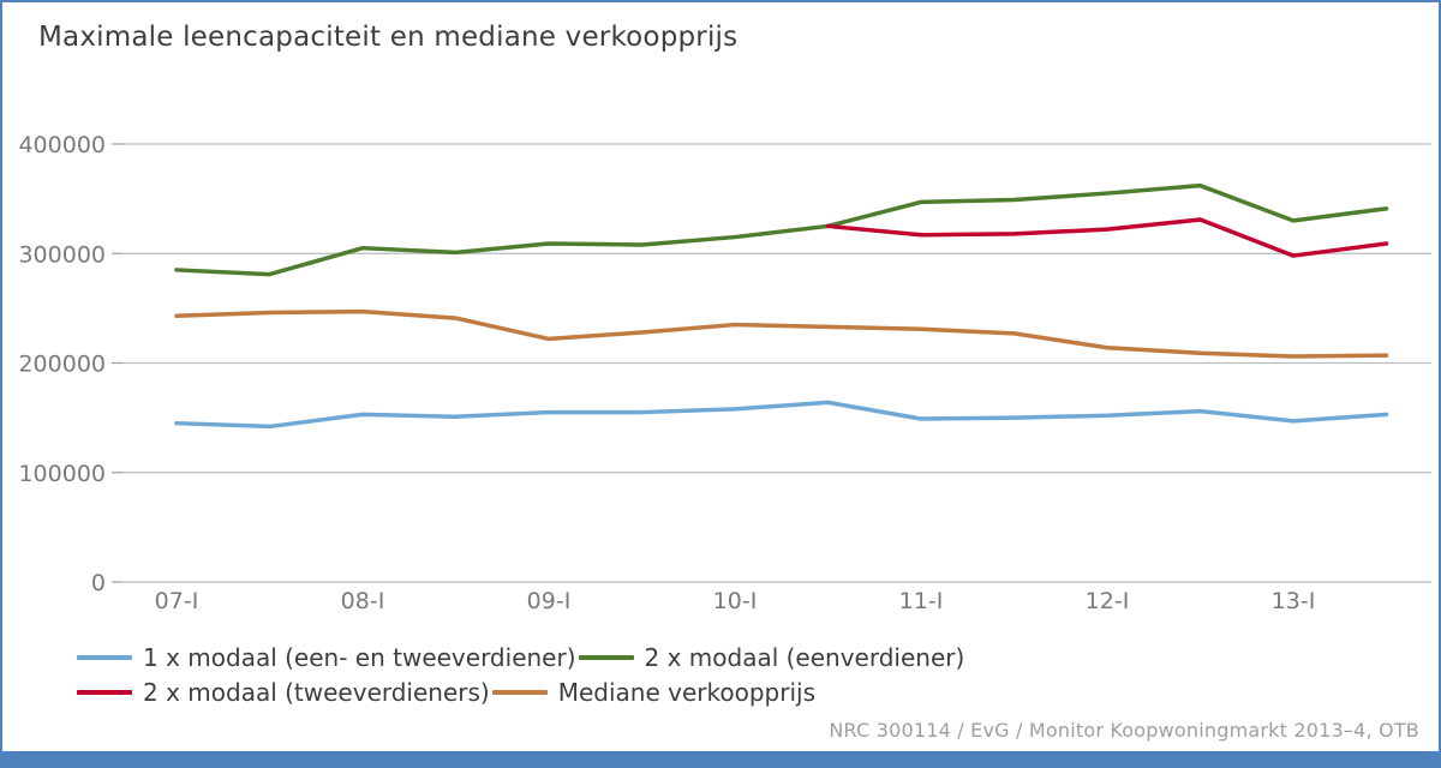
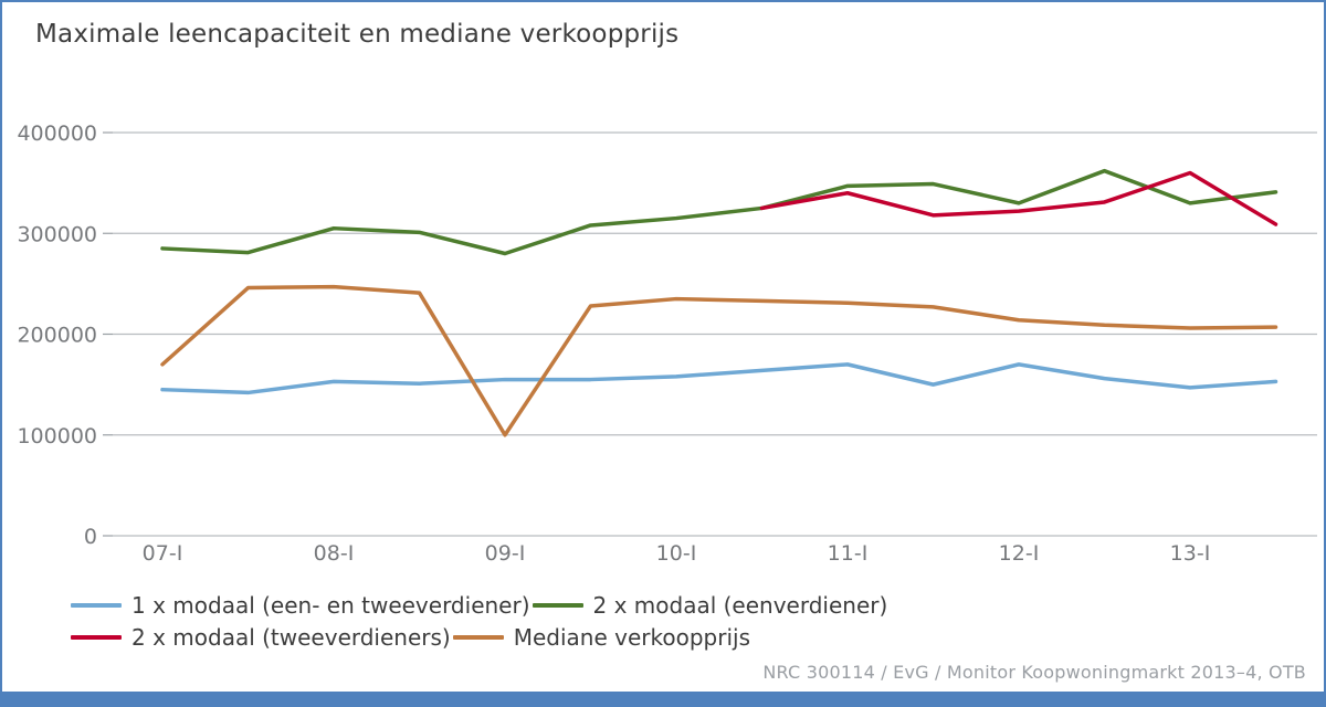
Mediane verkoopprijs/07-I: 240000 -> 170000
2 x modaal (eenverdiener)/09-I: 310000 -> 280000
Mediane verkoopprijs/09-I: 220000 -> 100000
1 x modaal (een- en tweeverdiener)/11-I: 150000 -> 170000
2 x modaal (tweeverdieners)/11-I: 320000 -> 340000
1 x modaal (een- en tweeverdiener)/12-I: 150000 -> 170000
2 x modaal (eenverdiener)/12-I: 360000 -> 330000
2 x modaal (tweeverdieners)/13-I: 300000 -> 360000
